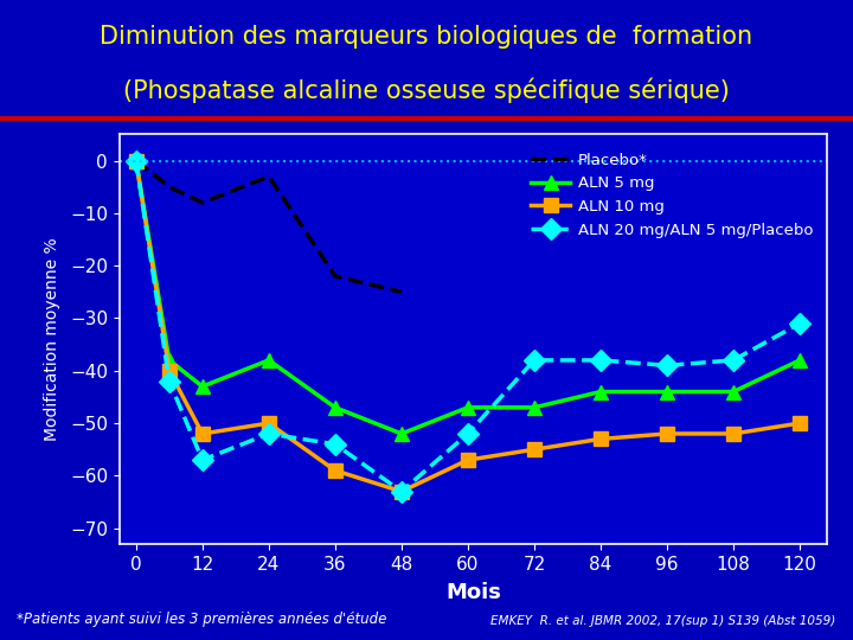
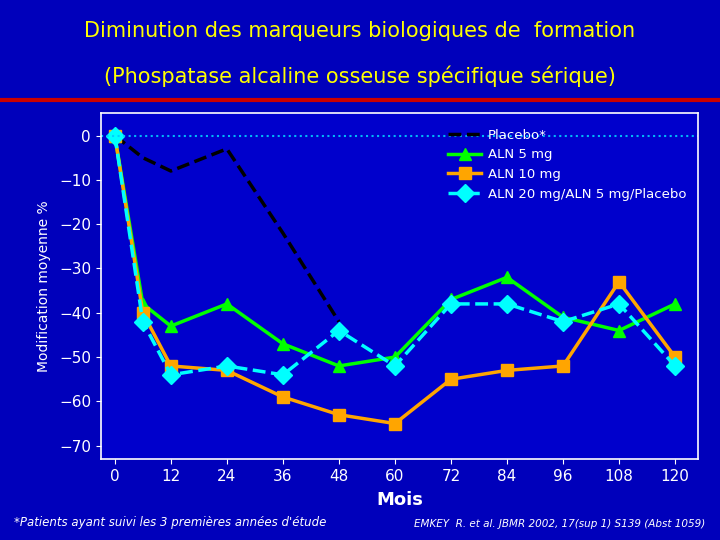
ALN 20 mg/ALN 5 mg/Placebo/12: -57 -> -54
ALN 10 mg/24: -50 -> -53
Placebo*/48: -25 -> -42
ALN 20 mg/ALN 5 mg/Placebo/48: -63 -> -44
ALN 5 mg/60: -47 -> -50
ALN 10 mg/60: -57 -> -65
ALN 5 mg/72: -47 -> -37
ALN 5 mg/84: -44 -> -32
ALN 5 mg/96: -44 -> -41
ALN 20 mg/ALN 5 mg/Placebo/96: -39 -> -42
ALN 10 mg/108: -52 -> -33
ALN 20 mg/ALN 5 mg/Placebo/120: -31 -> -52
